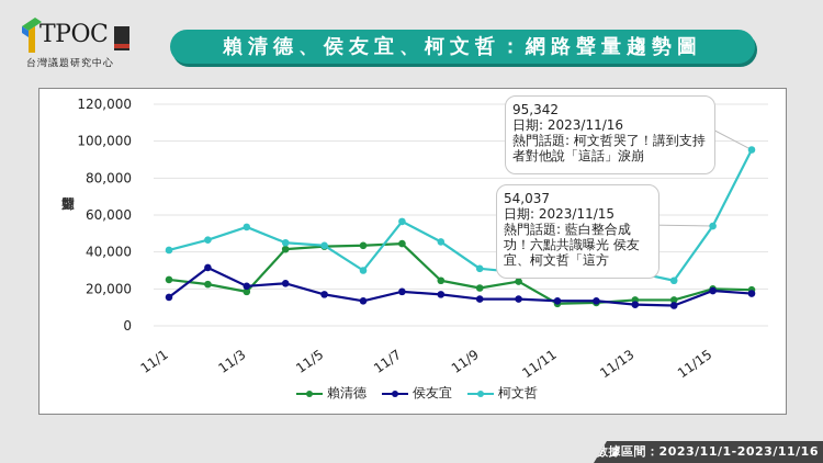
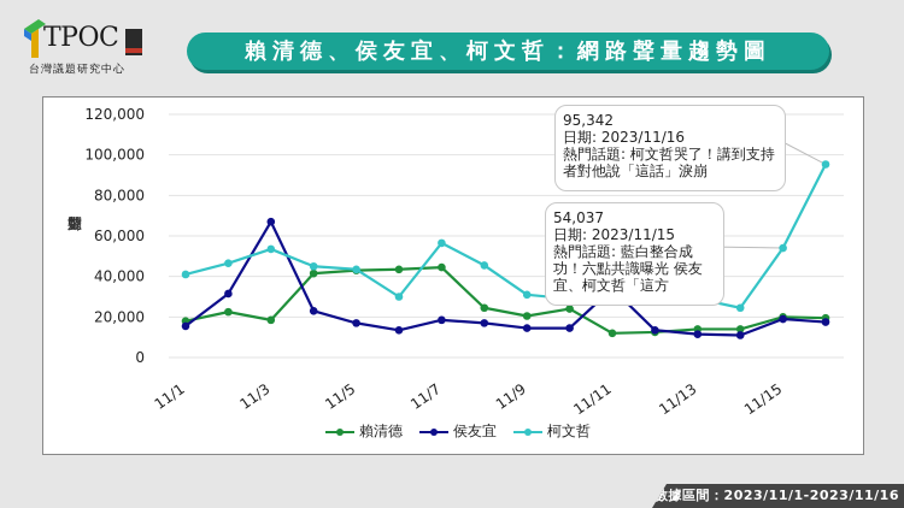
賴清德/11/1: 25000 -> 18000
侯友宜/11/3: 22000 -> 67000
侯友宜/11/11: 14000 -> 34000
